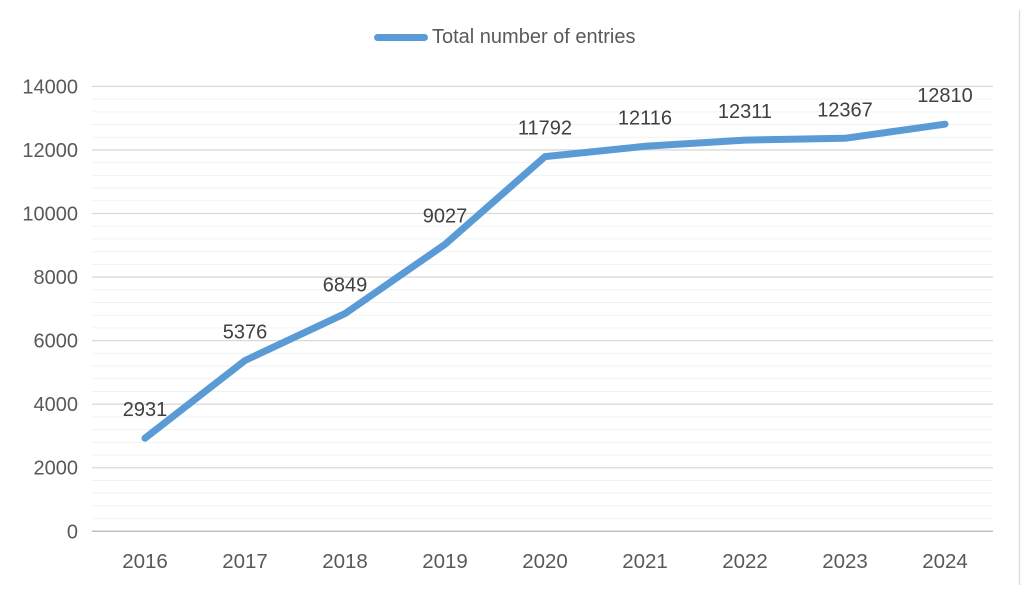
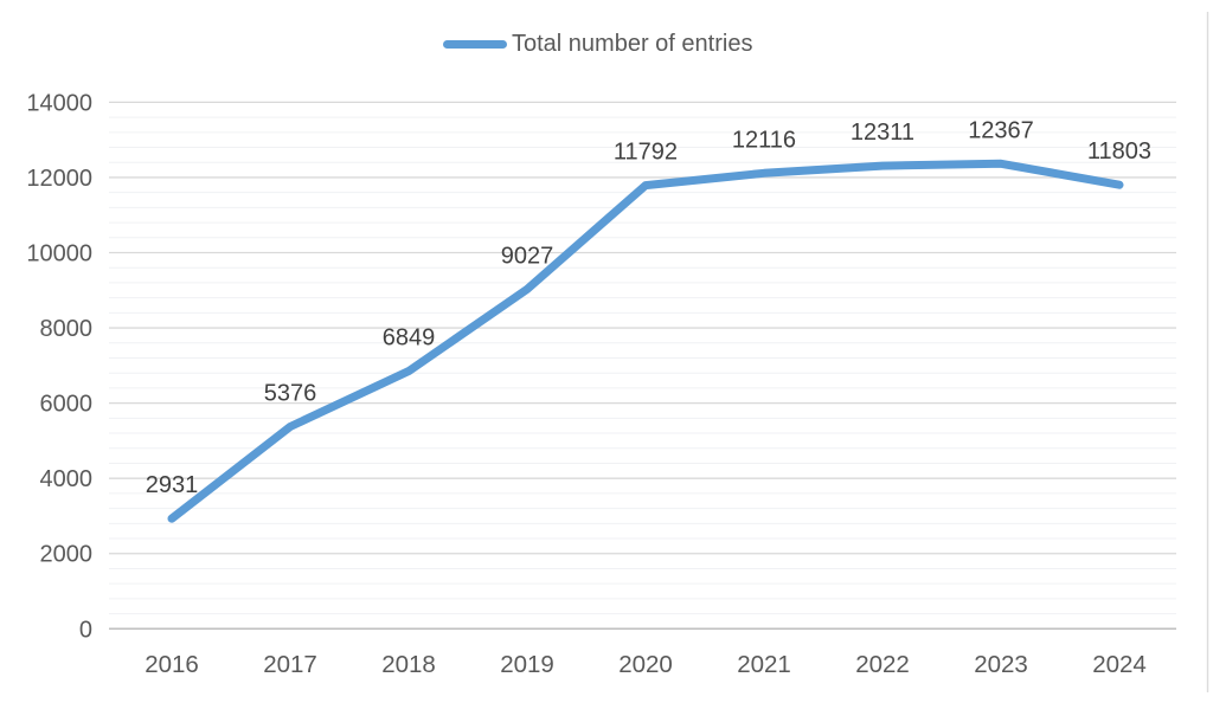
2024: 12810 -> 11803
